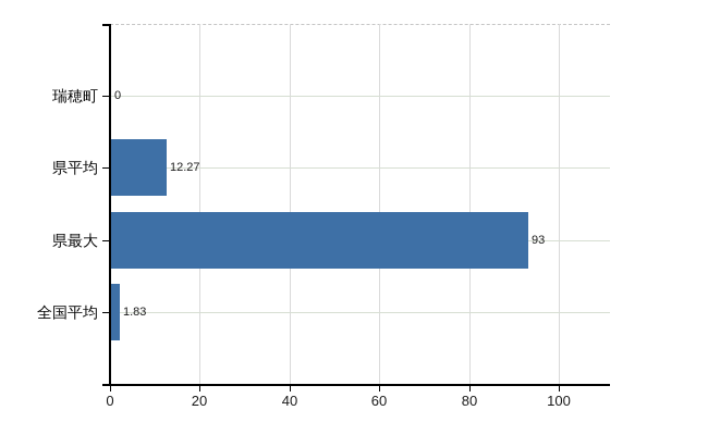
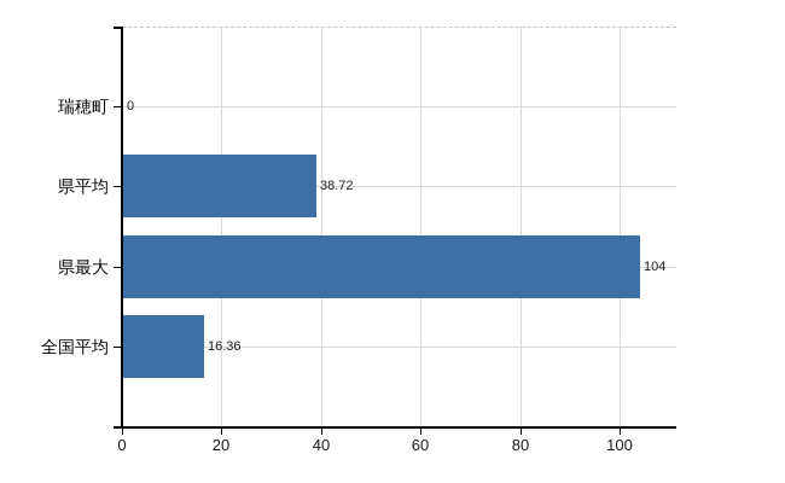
県平均: 12.27 -> 38.72
県最大: 93 -> 104
全国平均: 1.83 -> 16.36
